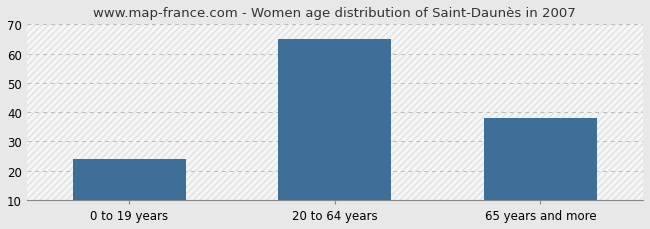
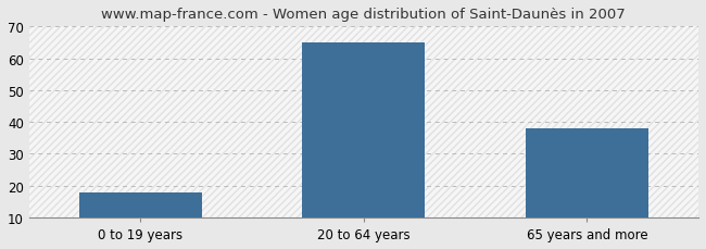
0 to 19 years: 24 -> 18
